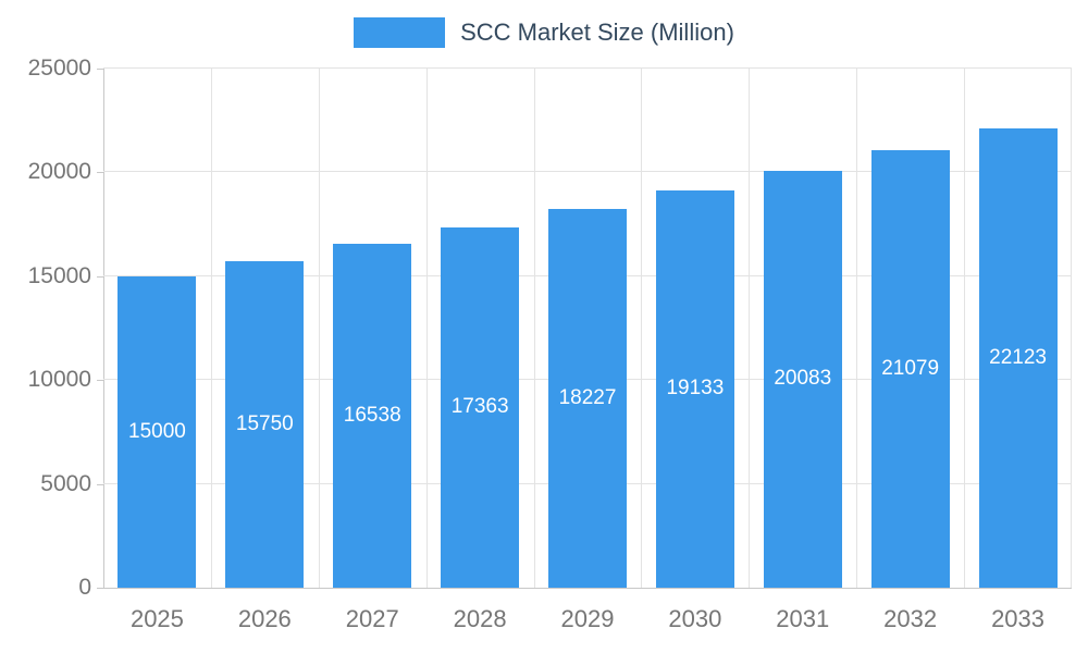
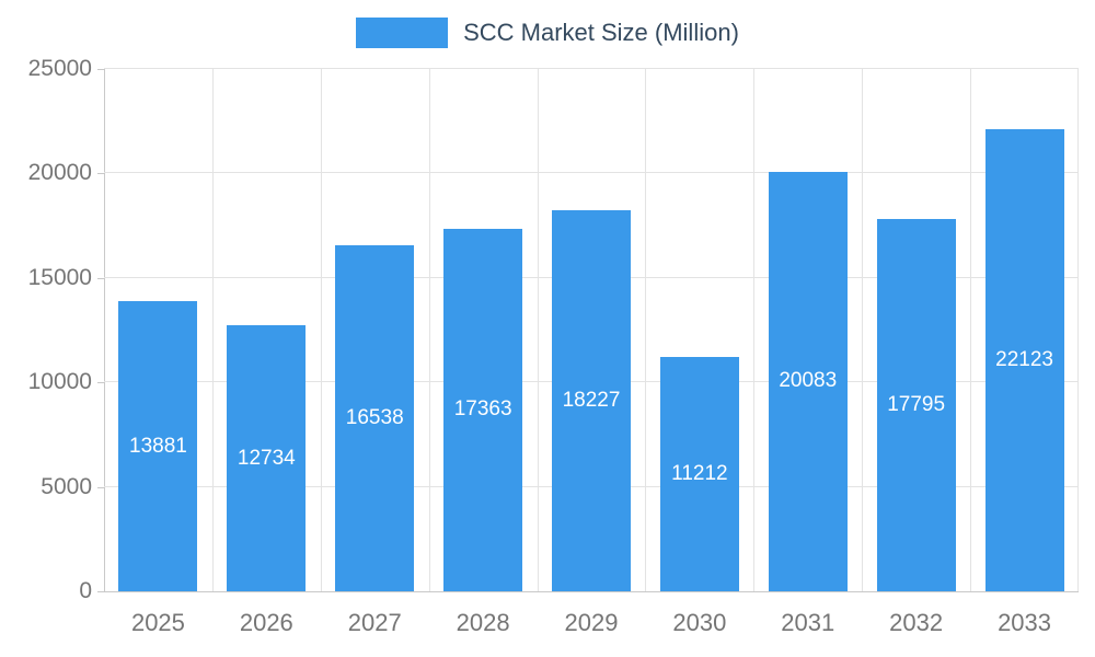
2025: 15000 -> 13881
2026: 15750 -> 12734
2030: 19133 -> 11212
2032: 21079 -> 17795
